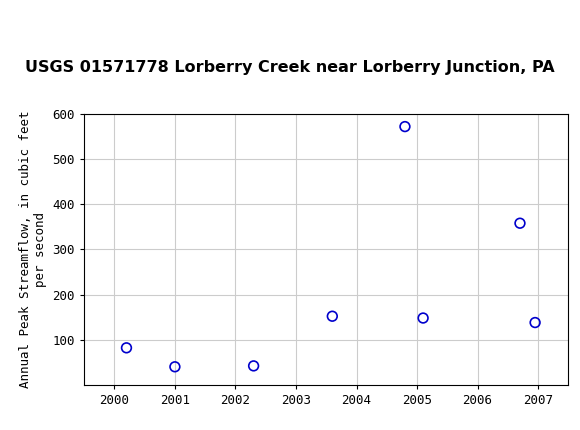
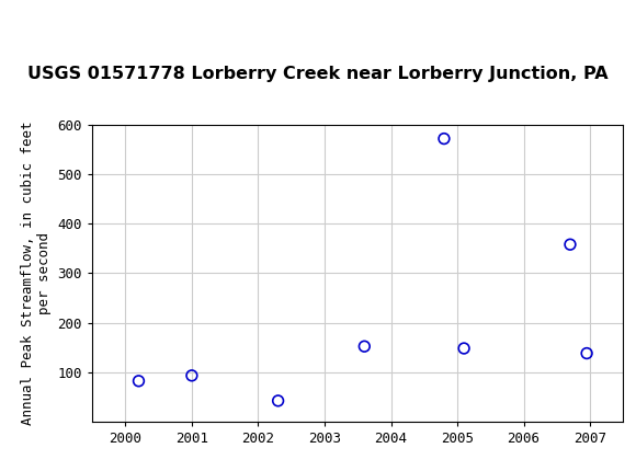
2001: 40 -> 93
